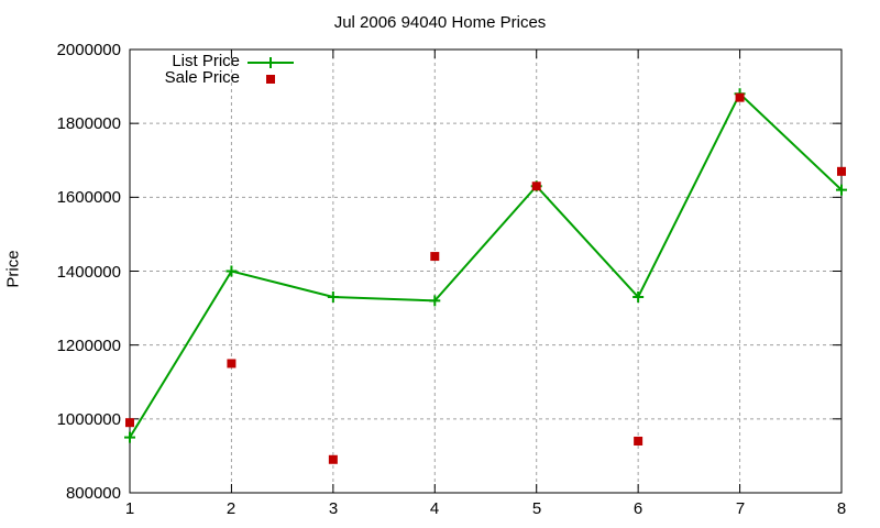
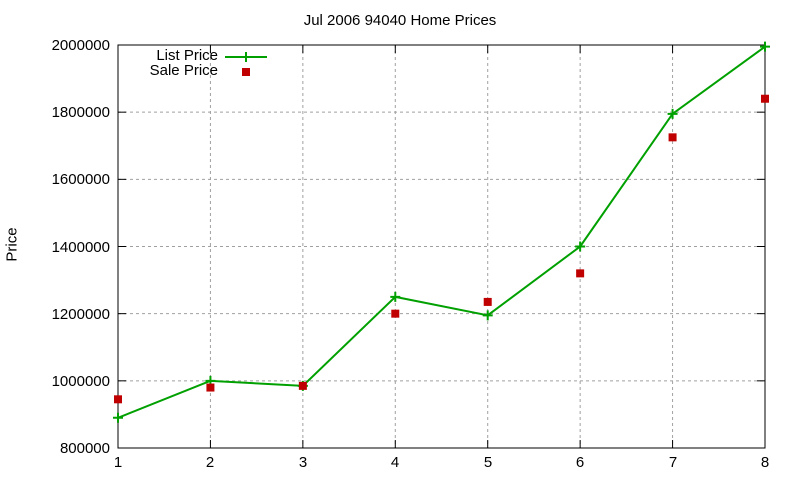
List Price/1: 950000 -> 890000
Sale Price/1: 990000 -> 940000
List Price/2: 1400000 -> 1000000
Sale Price/2: 1150000 -> 980000
List Price/3: 1330000 -> 980000
Sale Price/3: 890000 -> 980000
List Price/4: 1320000 -> 1250000
Sale Price/4: 1440000 -> 1200000
List Price/5: 1630000 -> 1200000
Sale Price/5: 1630000 -> 1240000
List Price/6: 1330000 -> 1400000
Sale Price/6: 940000 -> 1320000
List Price/7: 1880000 -> 1800000
Sale Price/7: 1870000 -> 1720000
List Price/8: 1620000 -> 2000000
Sale Price/8: 1670000 -> 1840000
